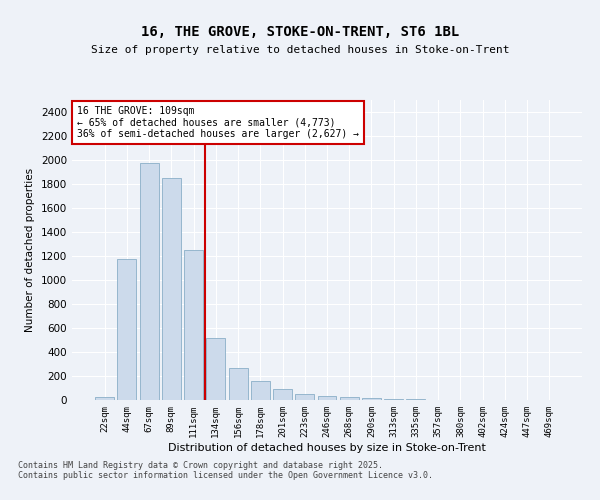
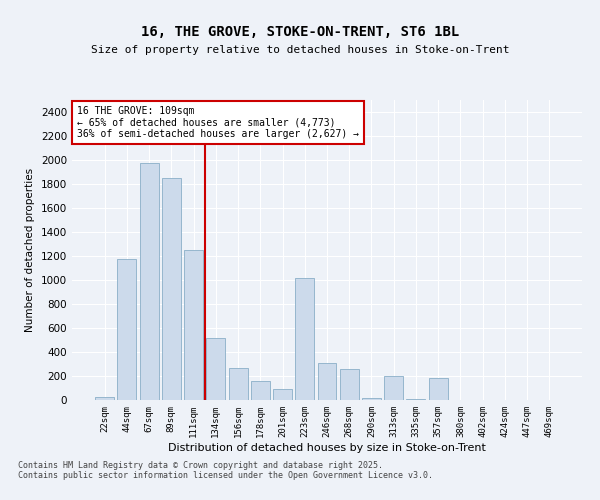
223sqm: 50 -> 1020
246sqm: 40 -> 310
268sqm: 20 -> 260
313sqm: 10 -> 200
357sqm: 0 -> 180
